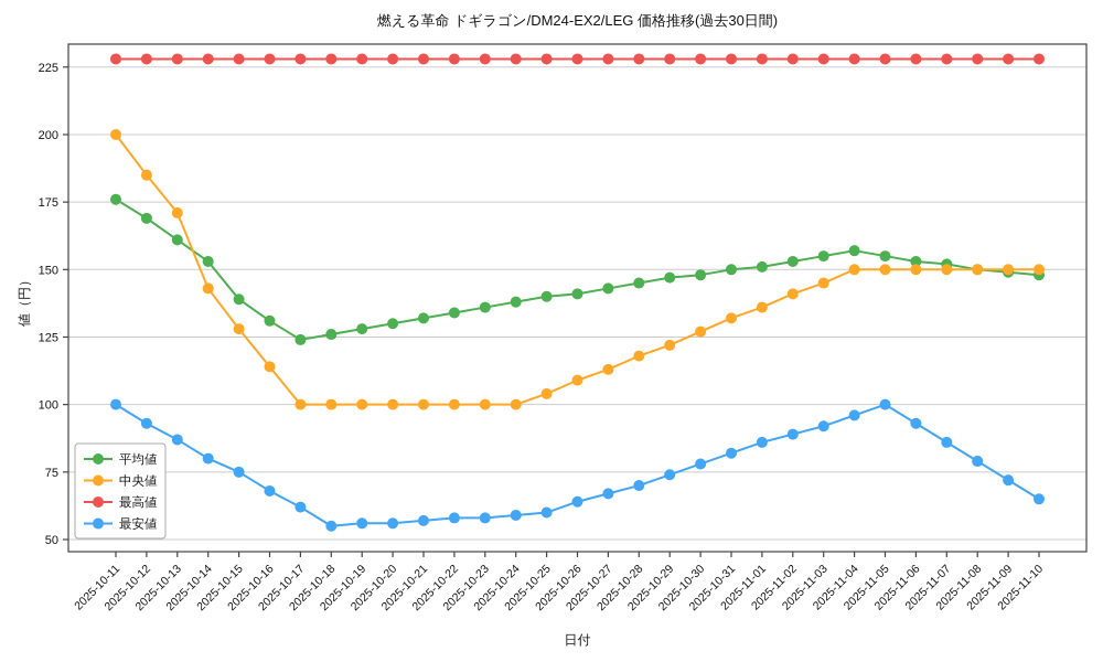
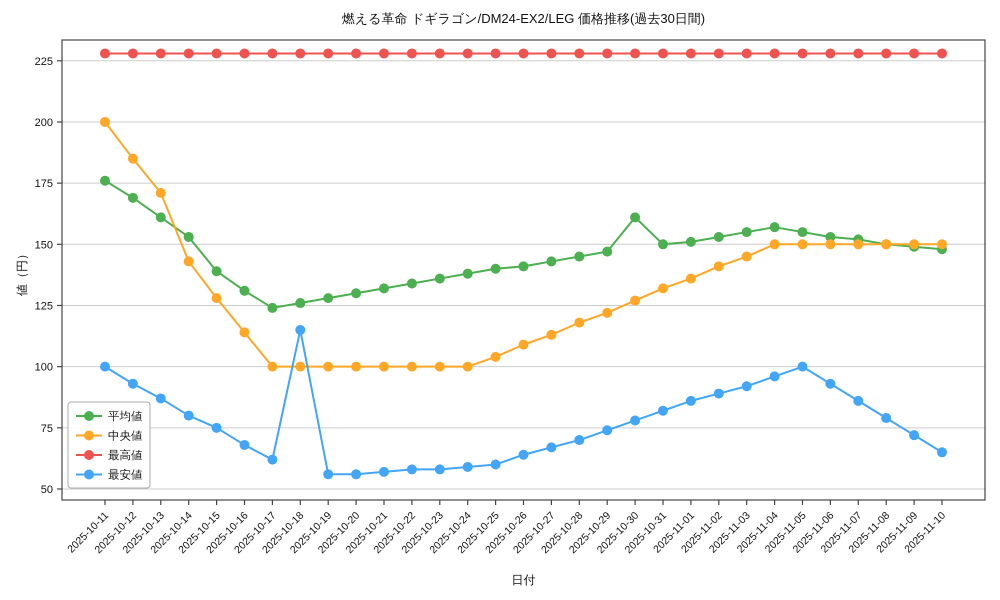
最安値/2025-10-18: 55 -> 115
平均値/2025-10-30: 148 -> 161
